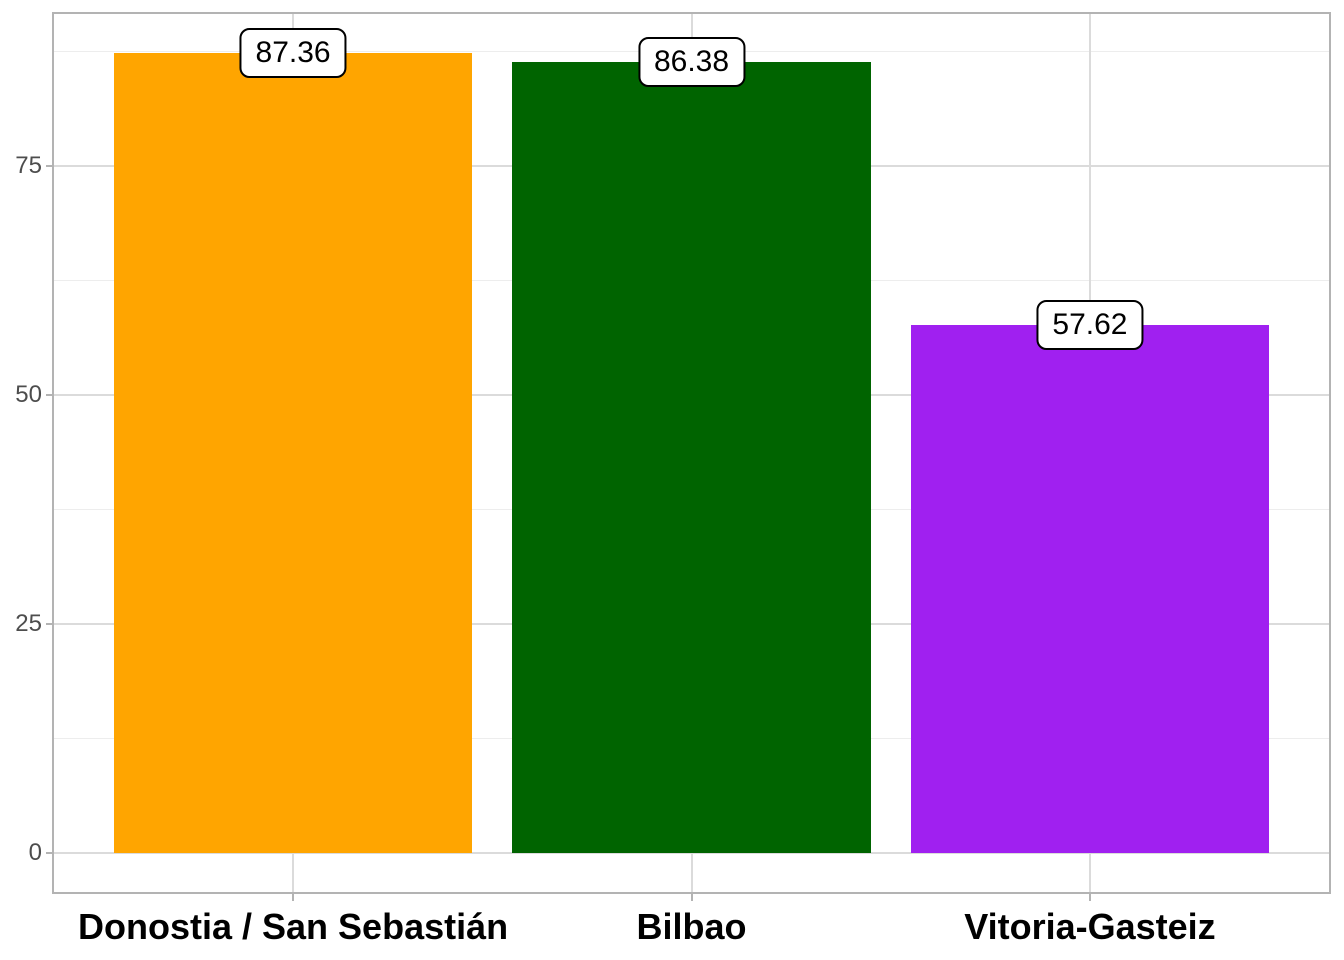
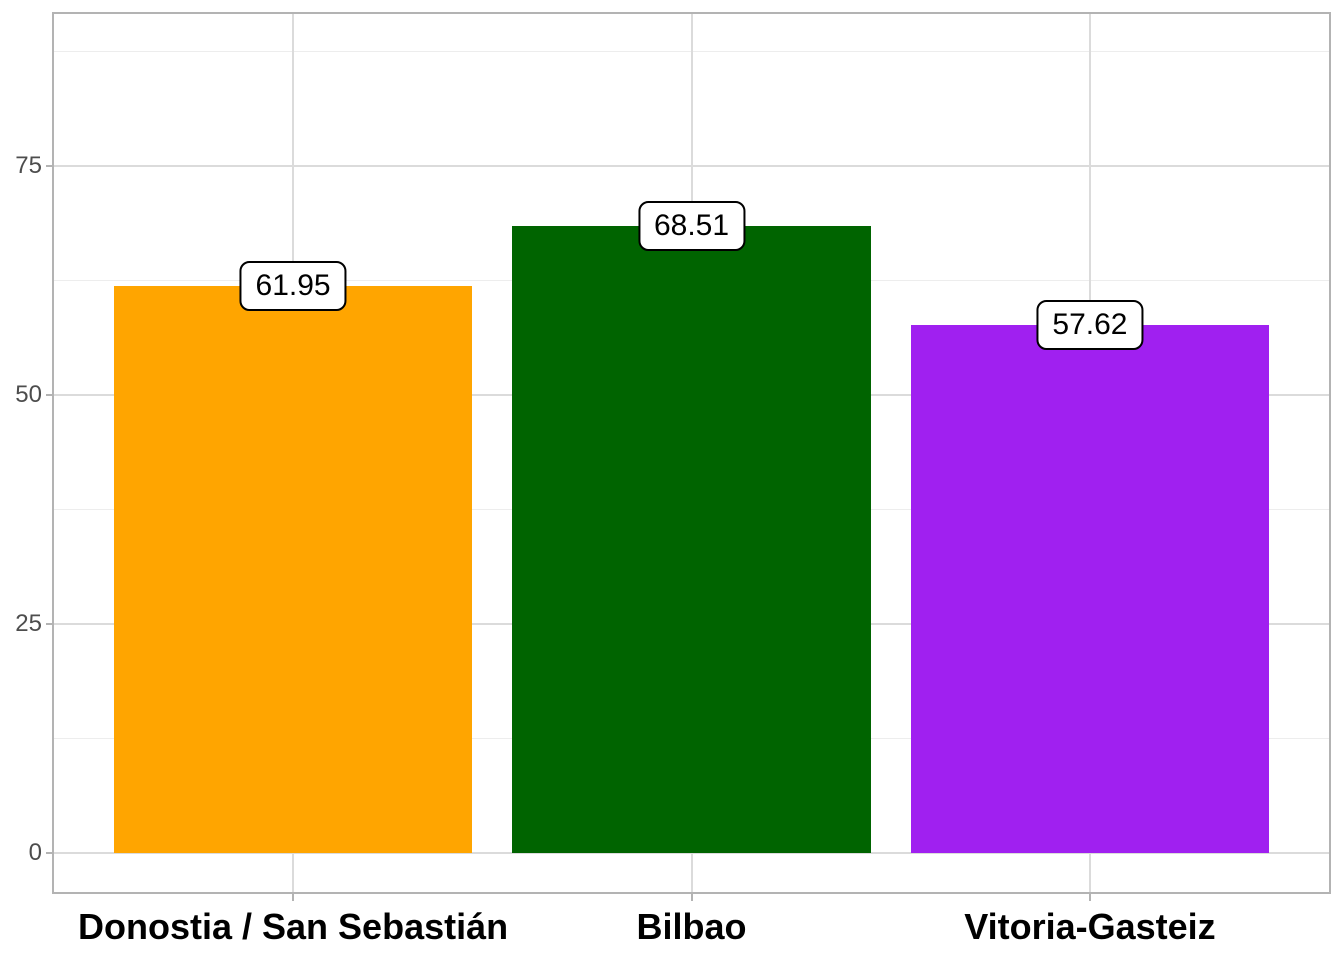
Donostia / San Sebastián: 87.36 -> 61.95
Bilbao: 86.38 -> 68.51
